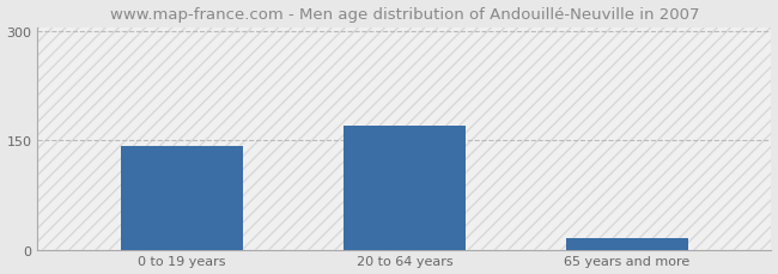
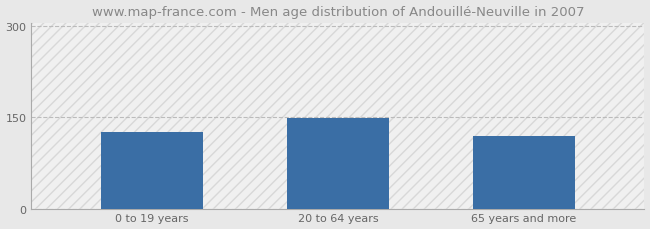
0 to 19 years: 143 -> 126
20 to 64 years: 170 -> 148
65 years and more: 15 -> 120
